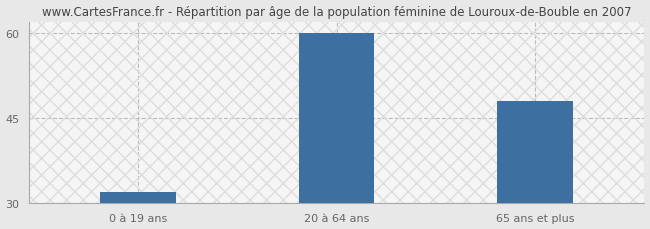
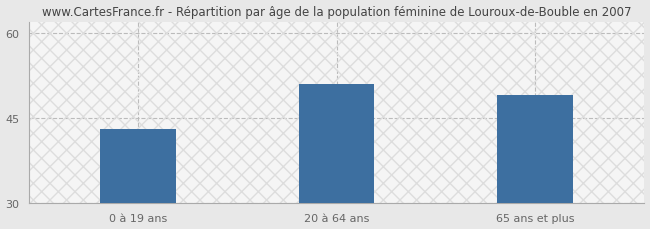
0 à 19 ans: 32 -> 43
20 à 64 ans: 60 -> 51
65 ans et plus: 48 -> 49
